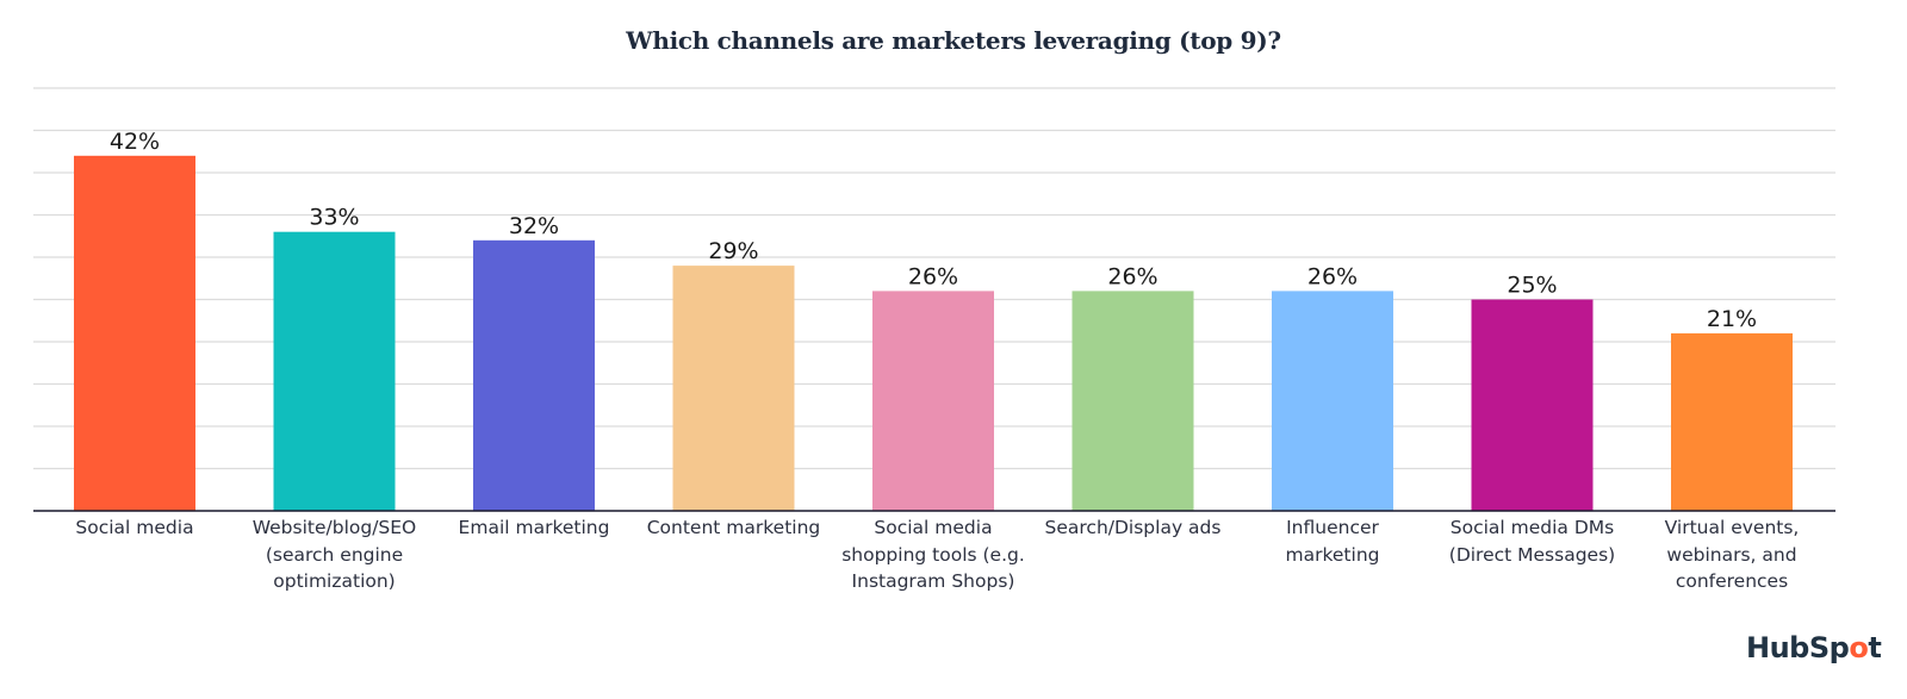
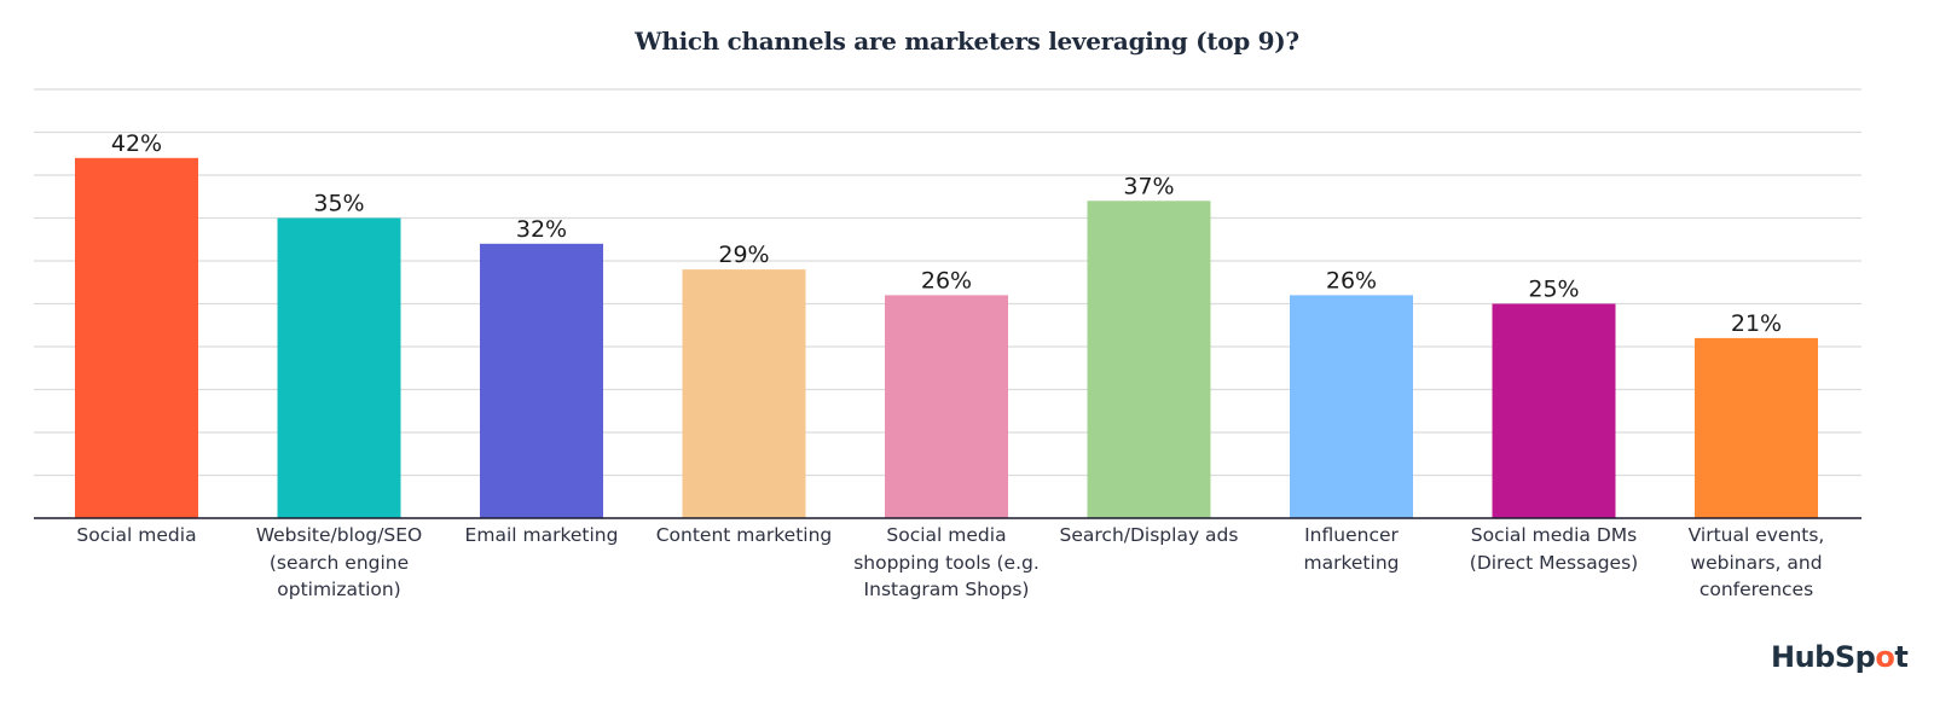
Website/blog/SEO (search engine optimization): 33% -> 35%
Search/Display ads: 26% -> 37%
